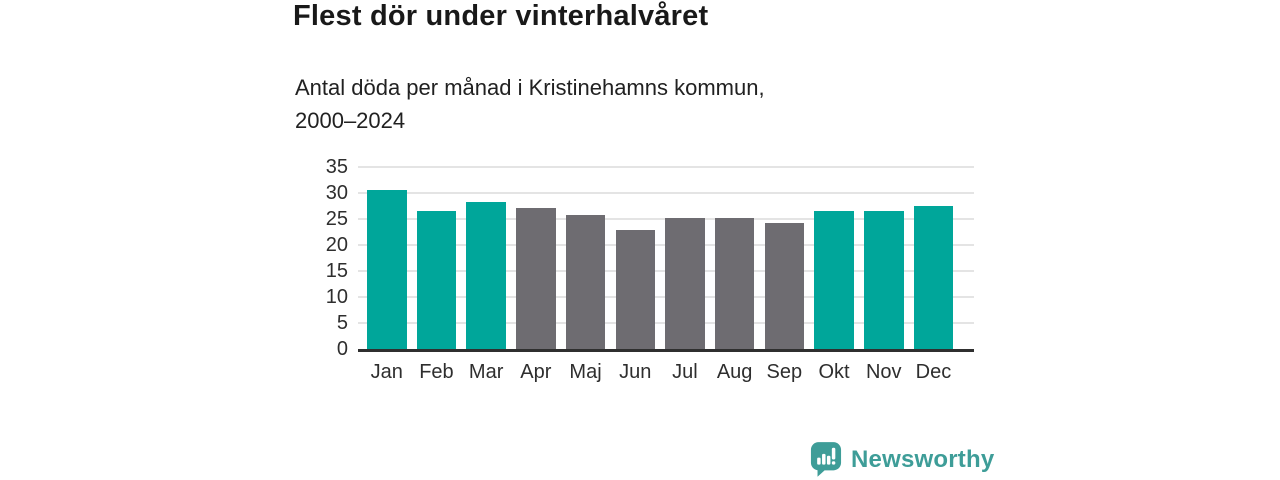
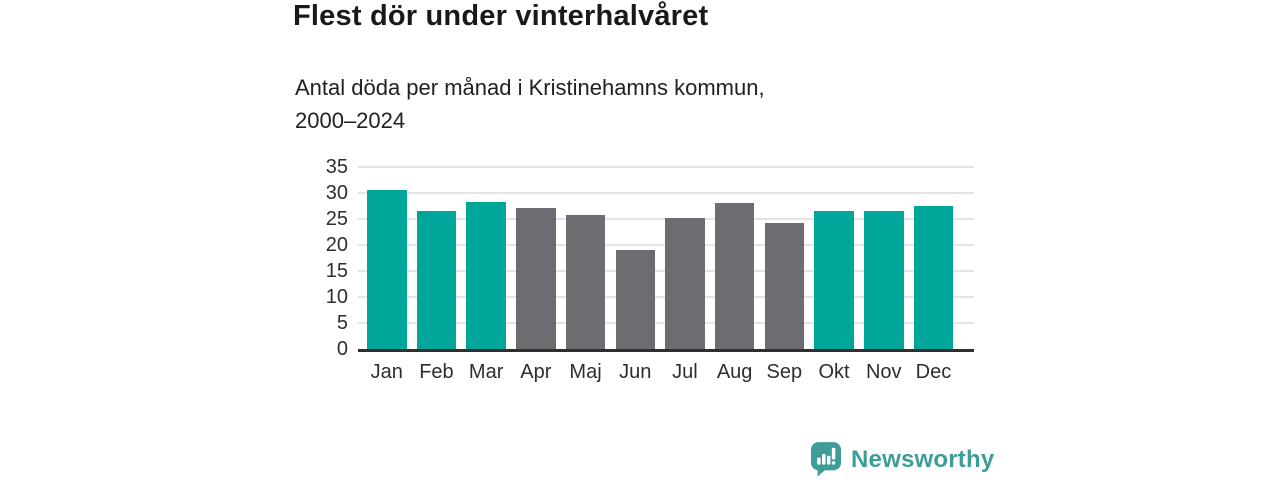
Jun: 23 -> 19
Aug: 25 -> 28
